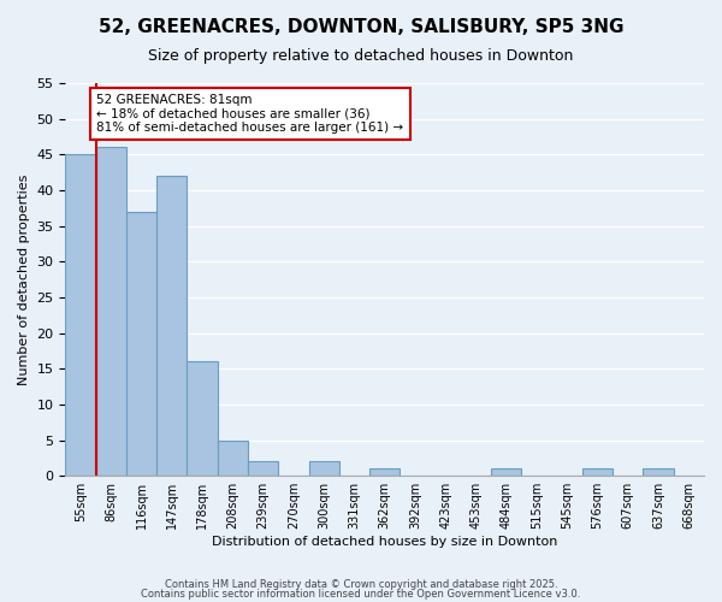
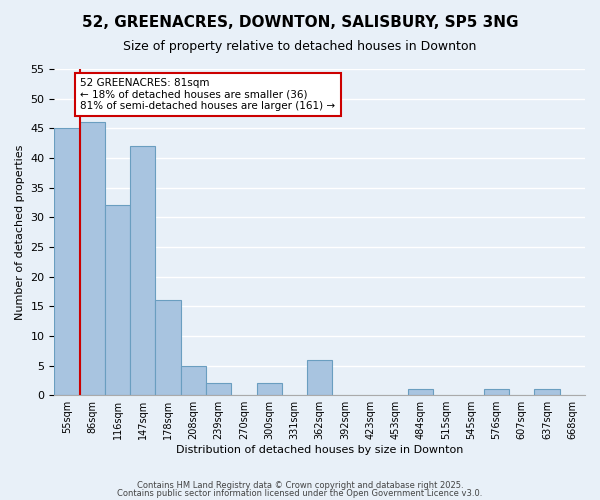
116sqm: 37 -> 32
362sqm: 1 -> 6
